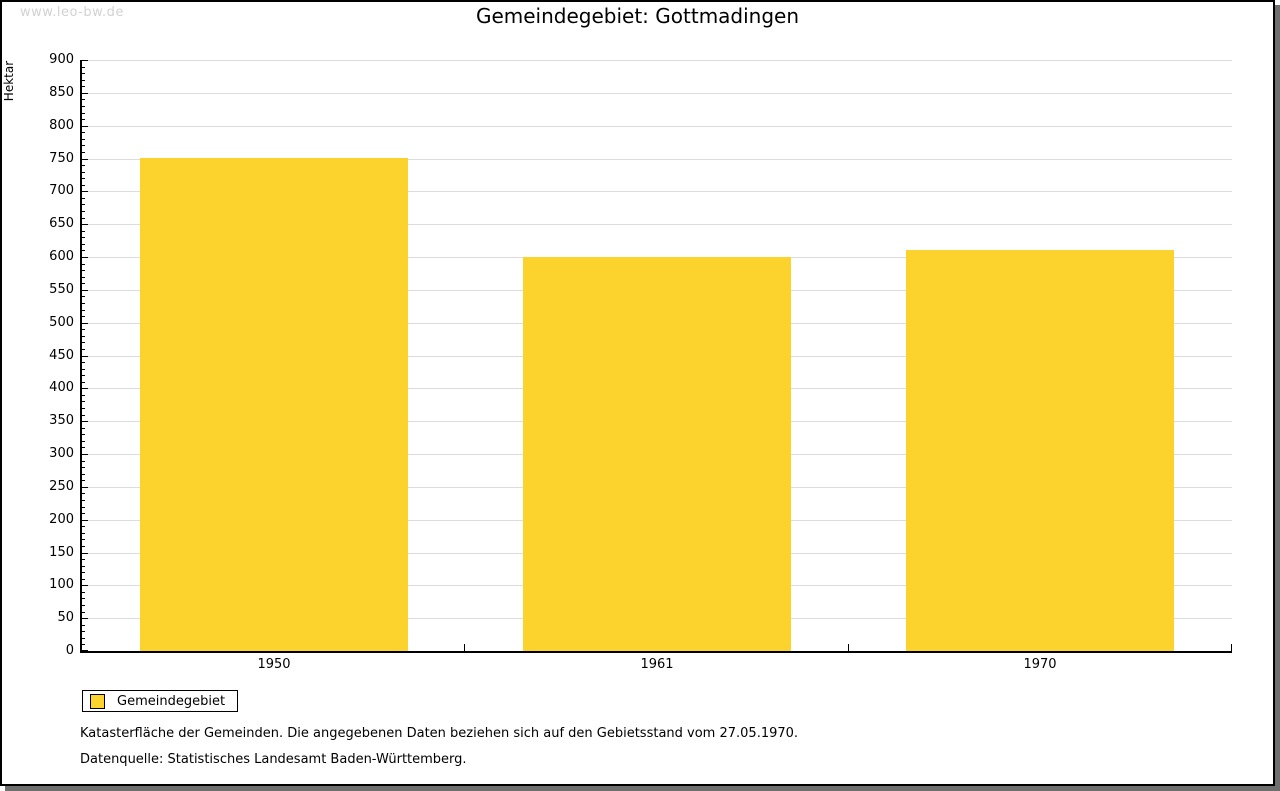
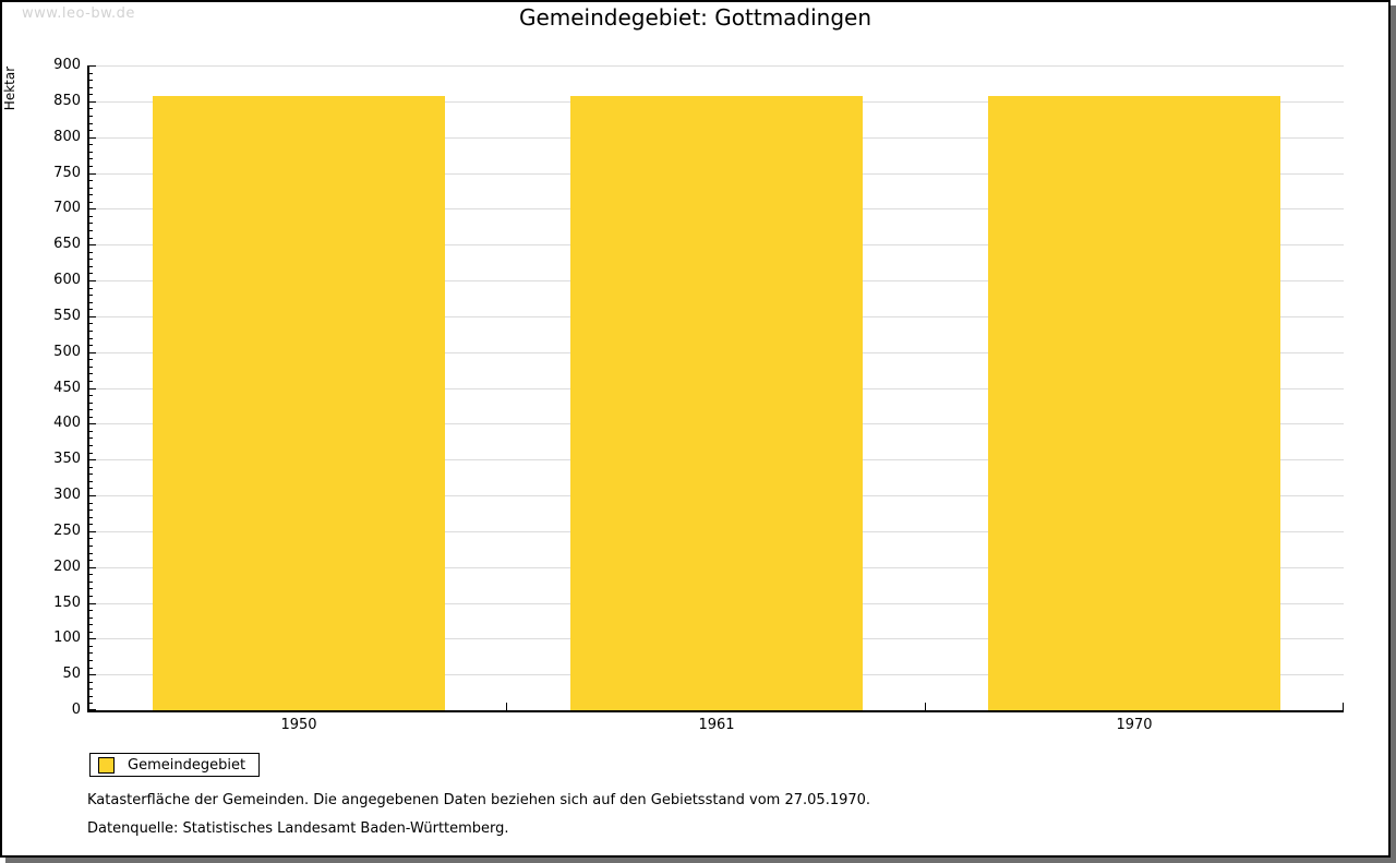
1950: 750 -> 860
1961: 600 -> 860
1970: 610 -> 860
